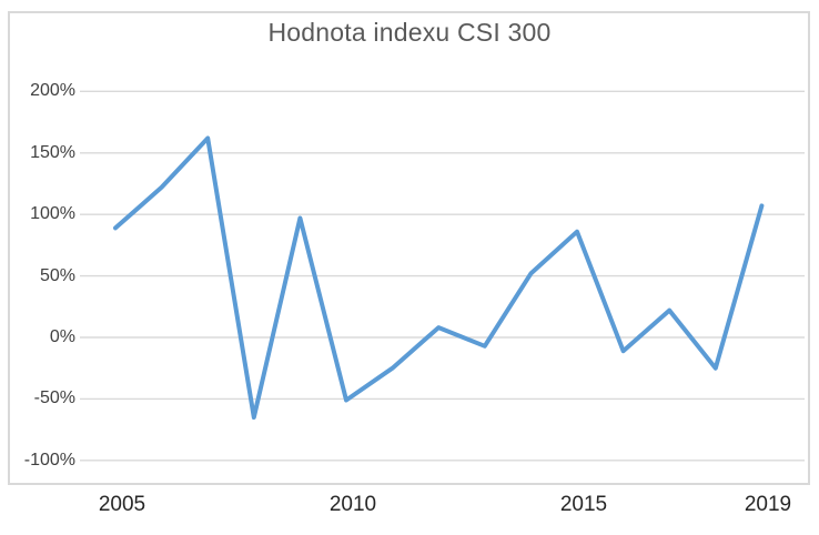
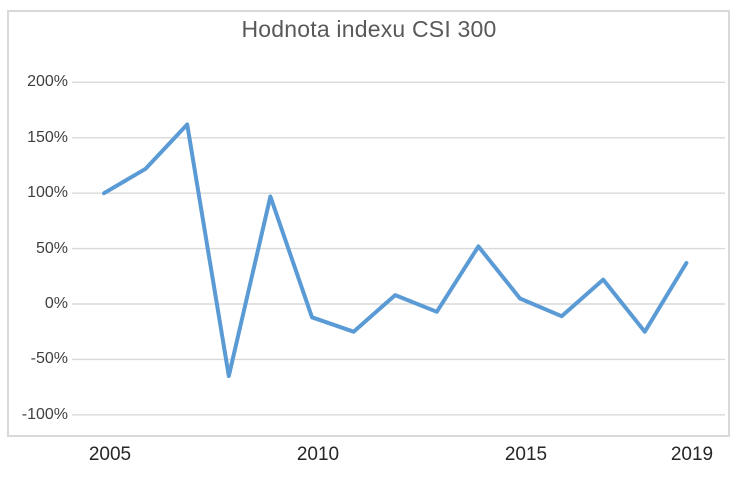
2005: 89% -> 100%
2010: -51% -> -12%
2015: 86% -> 5%
2019: 107% -> 37%
